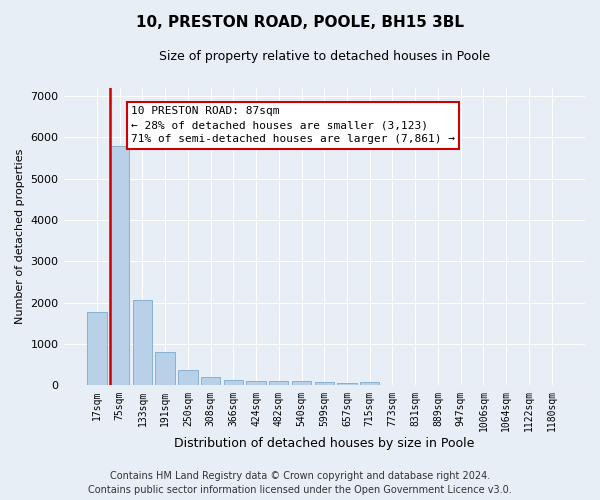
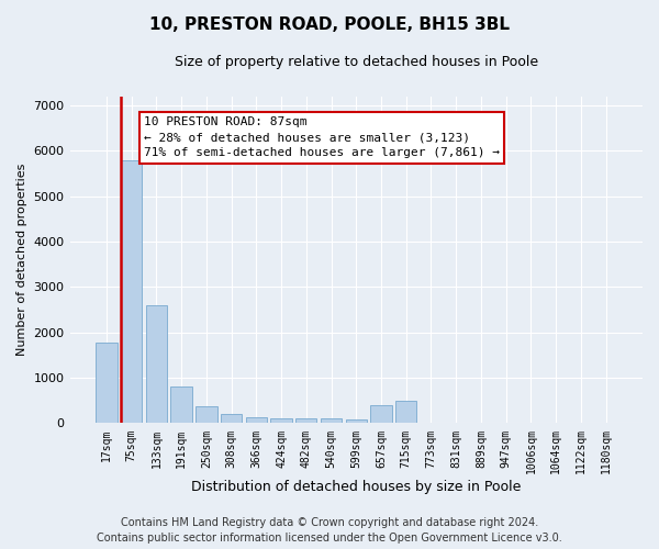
133sqm: 2060 -> 2600
657sqm: 60 -> 400
715sqm: 80 -> 500
